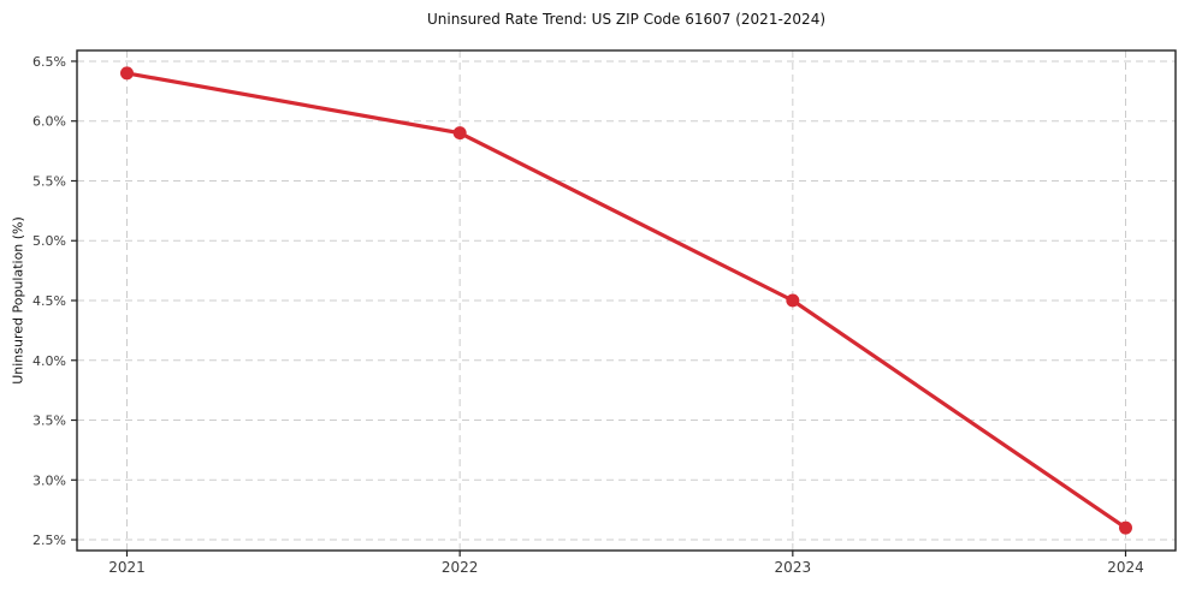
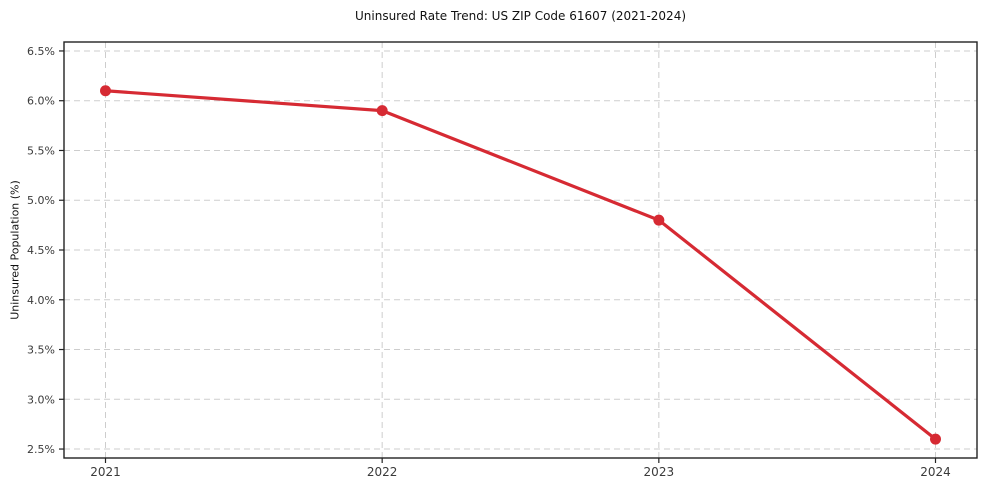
2021: 6.4% -> 6.1%
2023: 4.5% -> 4.8%
